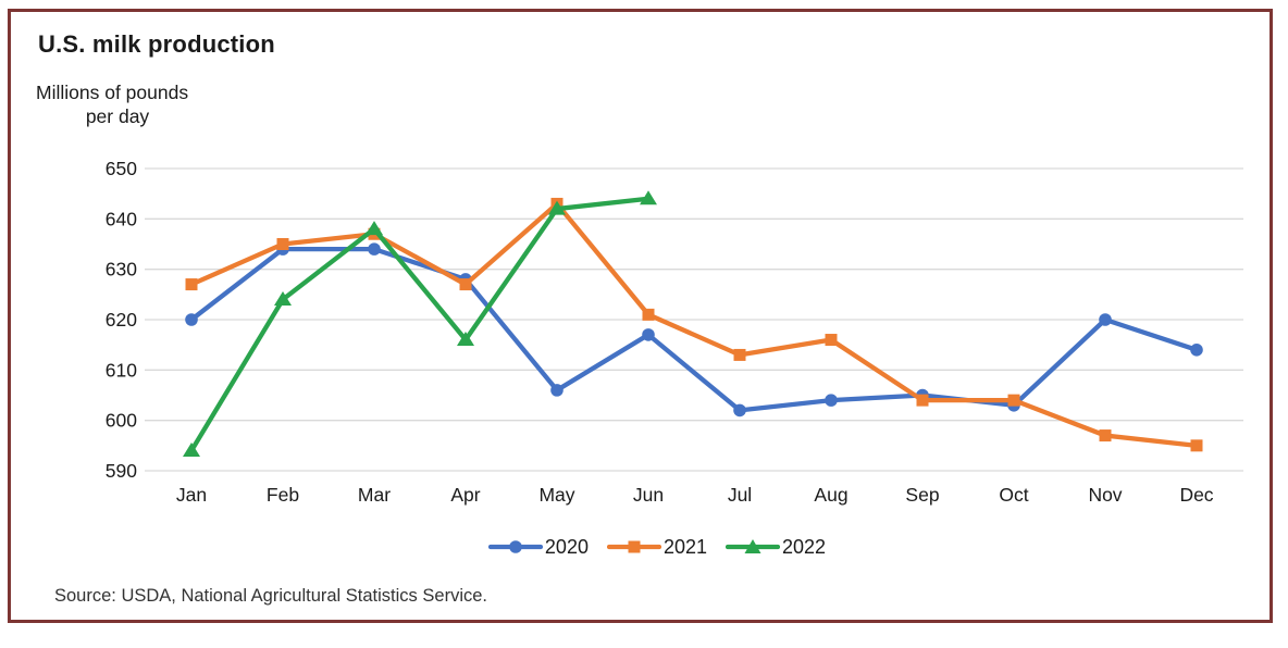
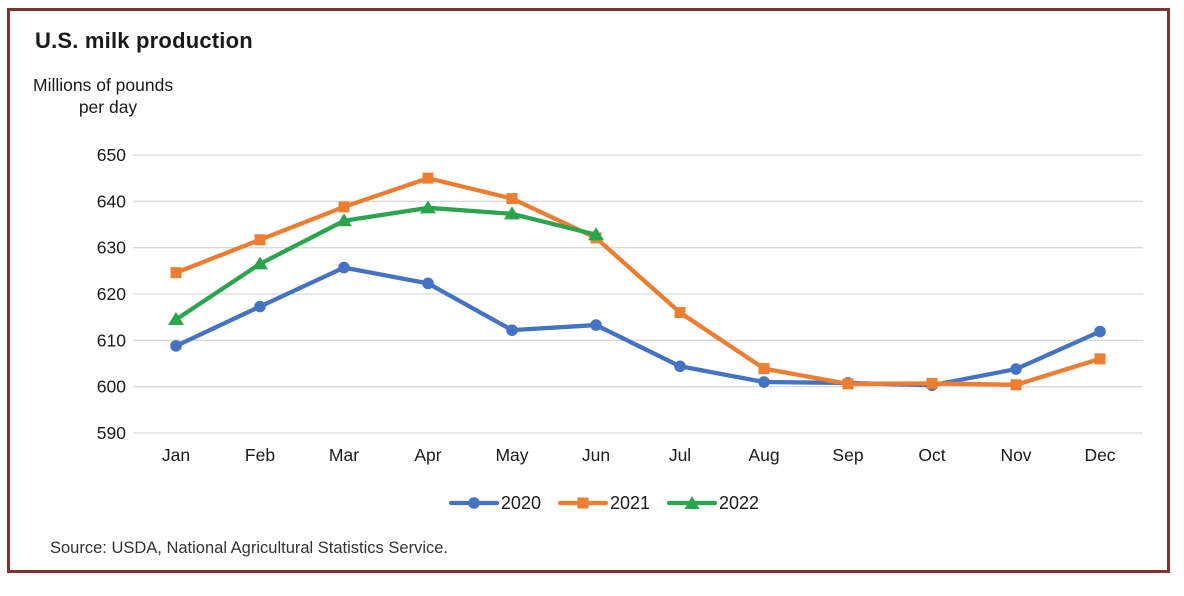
2020/Jan: 620 -> 609
2021/Jan: 627 -> 625
2022/Jan: 594 -> 614
2020/Feb: 634 -> 617
2021/Feb: 635 -> 632
2022/Feb: 624 -> 626
2020/Mar: 634 -> 626
2021/Mar: 637 -> 639
2022/Mar: 638 -> 636
2020/Apr: 628 -> 622
2021/Apr: 627 -> 645
2022/Apr: 616 -> 639
2020/May: 606 -> 612
2021/May: 643 -> 641
2022/May: 642 -> 637
2020/Jun: 617 -> 613
2021/Jun: 621 -> 632
2022/Jun: 644 -> 633
2020/Jul: 602 -> 604
2021/Jul: 613 -> 616
2020/Aug: 604 -> 601
2021/Aug: 616 -> 604
2020/Sep: 605 -> 601
2021/Sep: 604 -> 601
2020/Oct: 603 -> 600
2021/Oct: 604 -> 601
2020/Nov: 620 -> 604
2021/Nov: 597 -> 600
2020/Dec: 614 -> 612
2021/Dec: 595 -> 606
